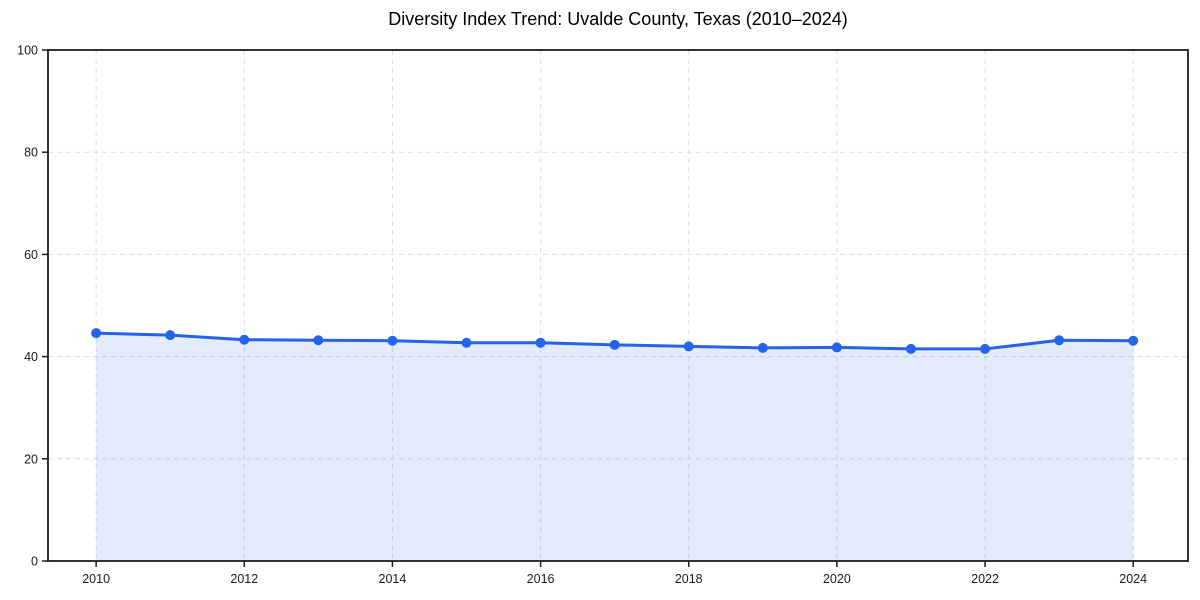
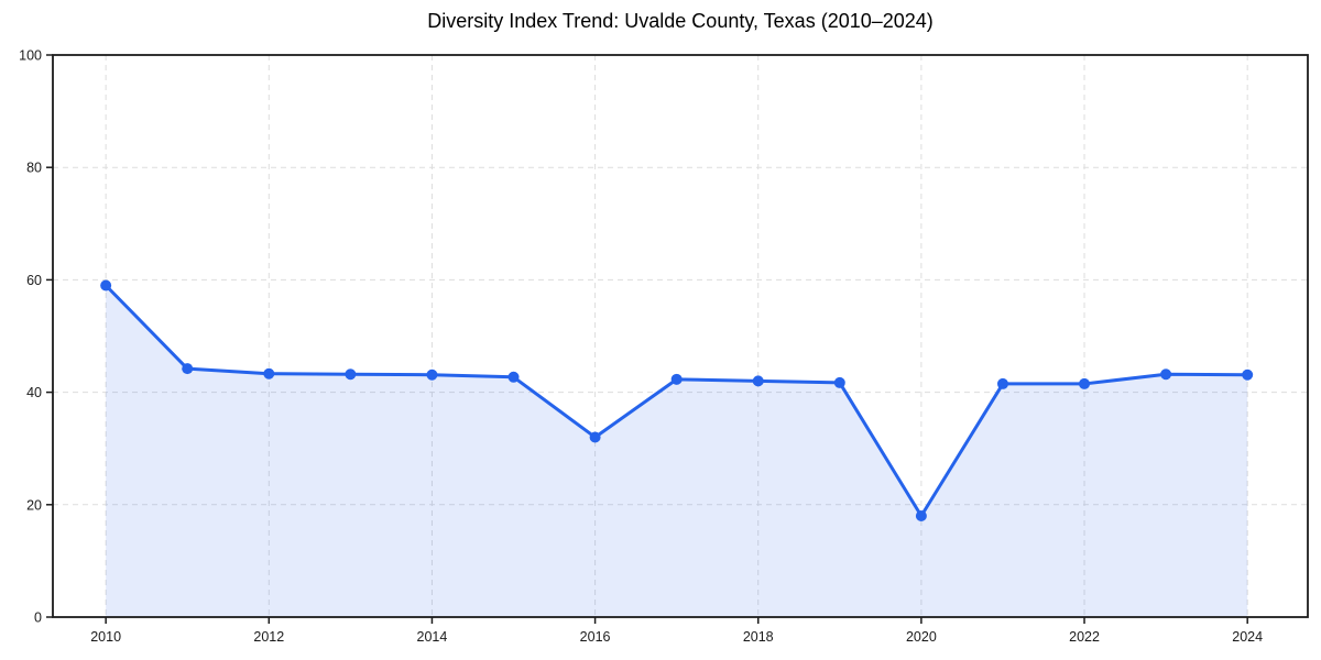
2010: 45 -> 59
2016: 43 -> 32
2020: 42 -> 18
